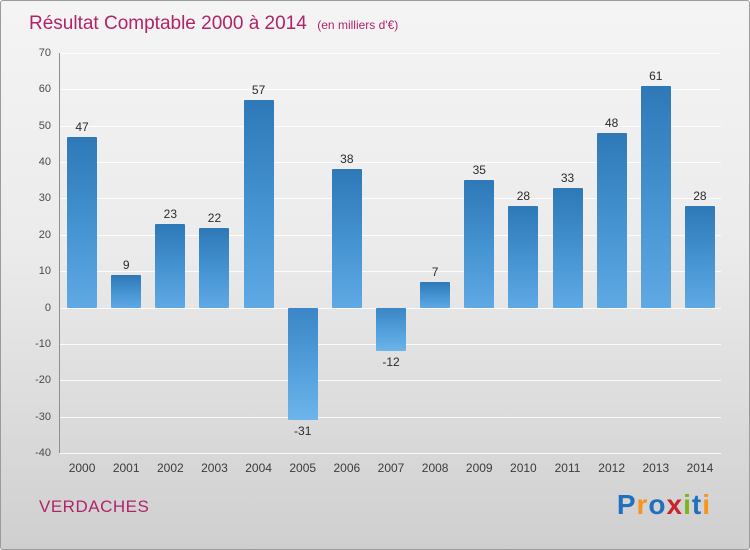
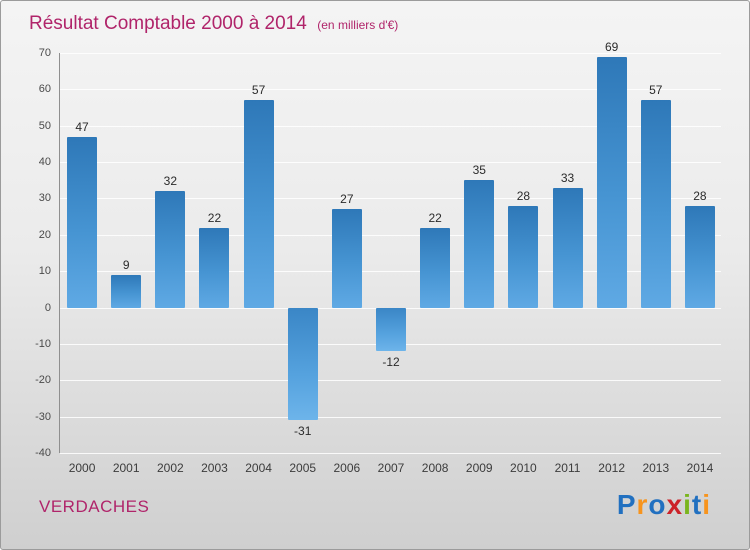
2002: 23 -> 32
2006: 38 -> 27
2008: 7 -> 22
2012: 48 -> 69
2013: 61 -> 57
